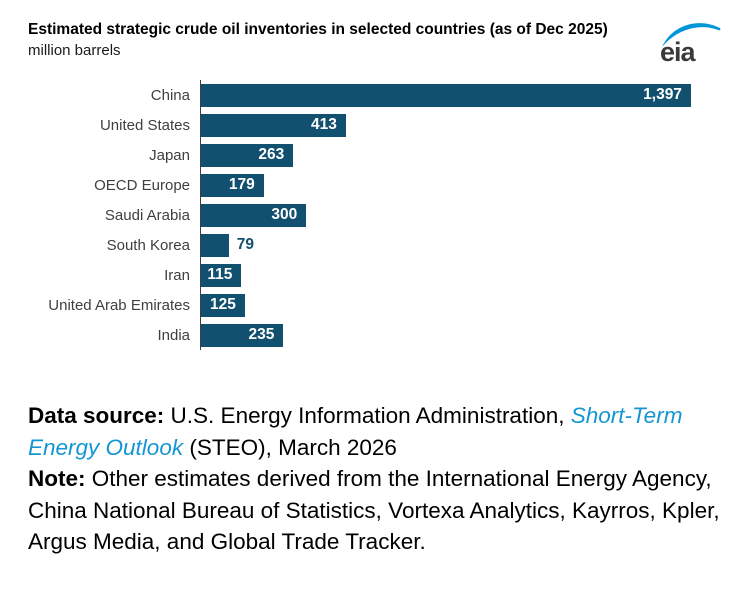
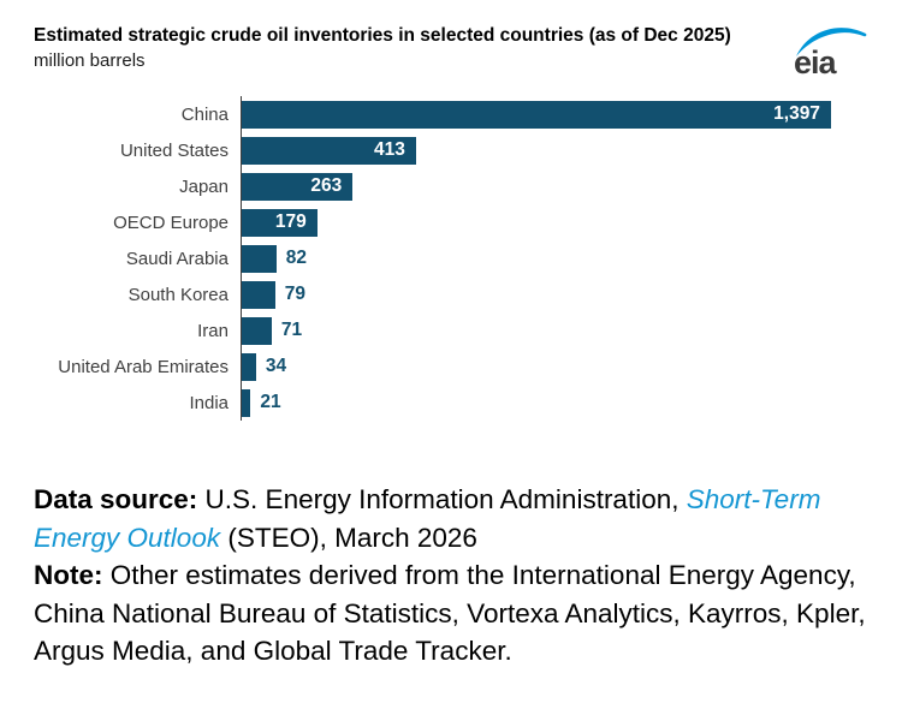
Saudi Arabia: 300 -> 82
Iran: 115 -> 71
United Arab Emirates: 125 -> 34
India: 235 -> 21
